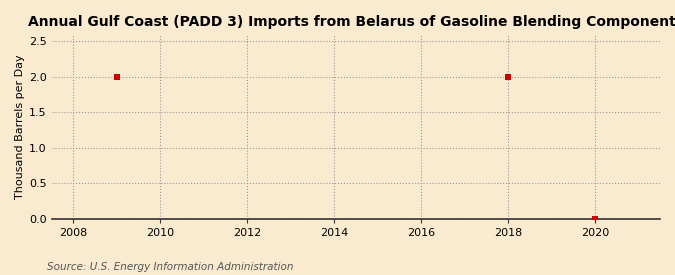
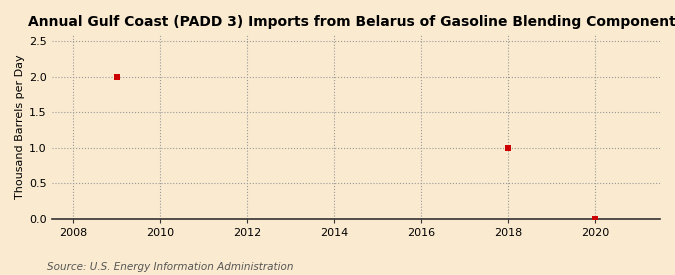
2018: 2 -> 1
